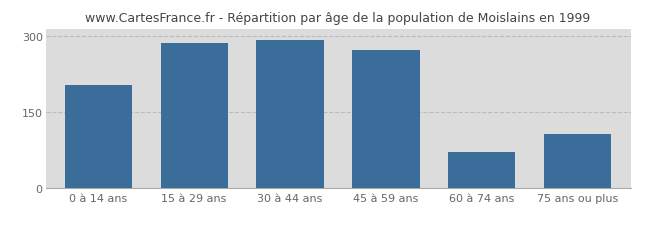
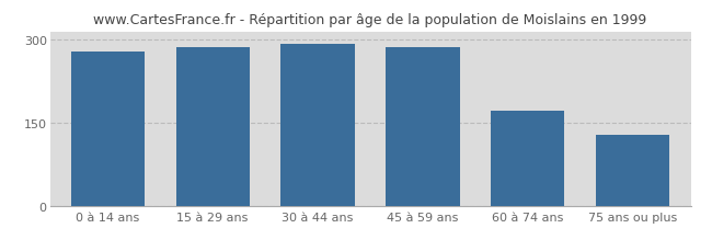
0 à 14 ans: 204 -> 280
45 à 59 ans: 274 -> 288
60 à 74 ans: 70 -> 171
75 ans ou plus: 106 -> 128
